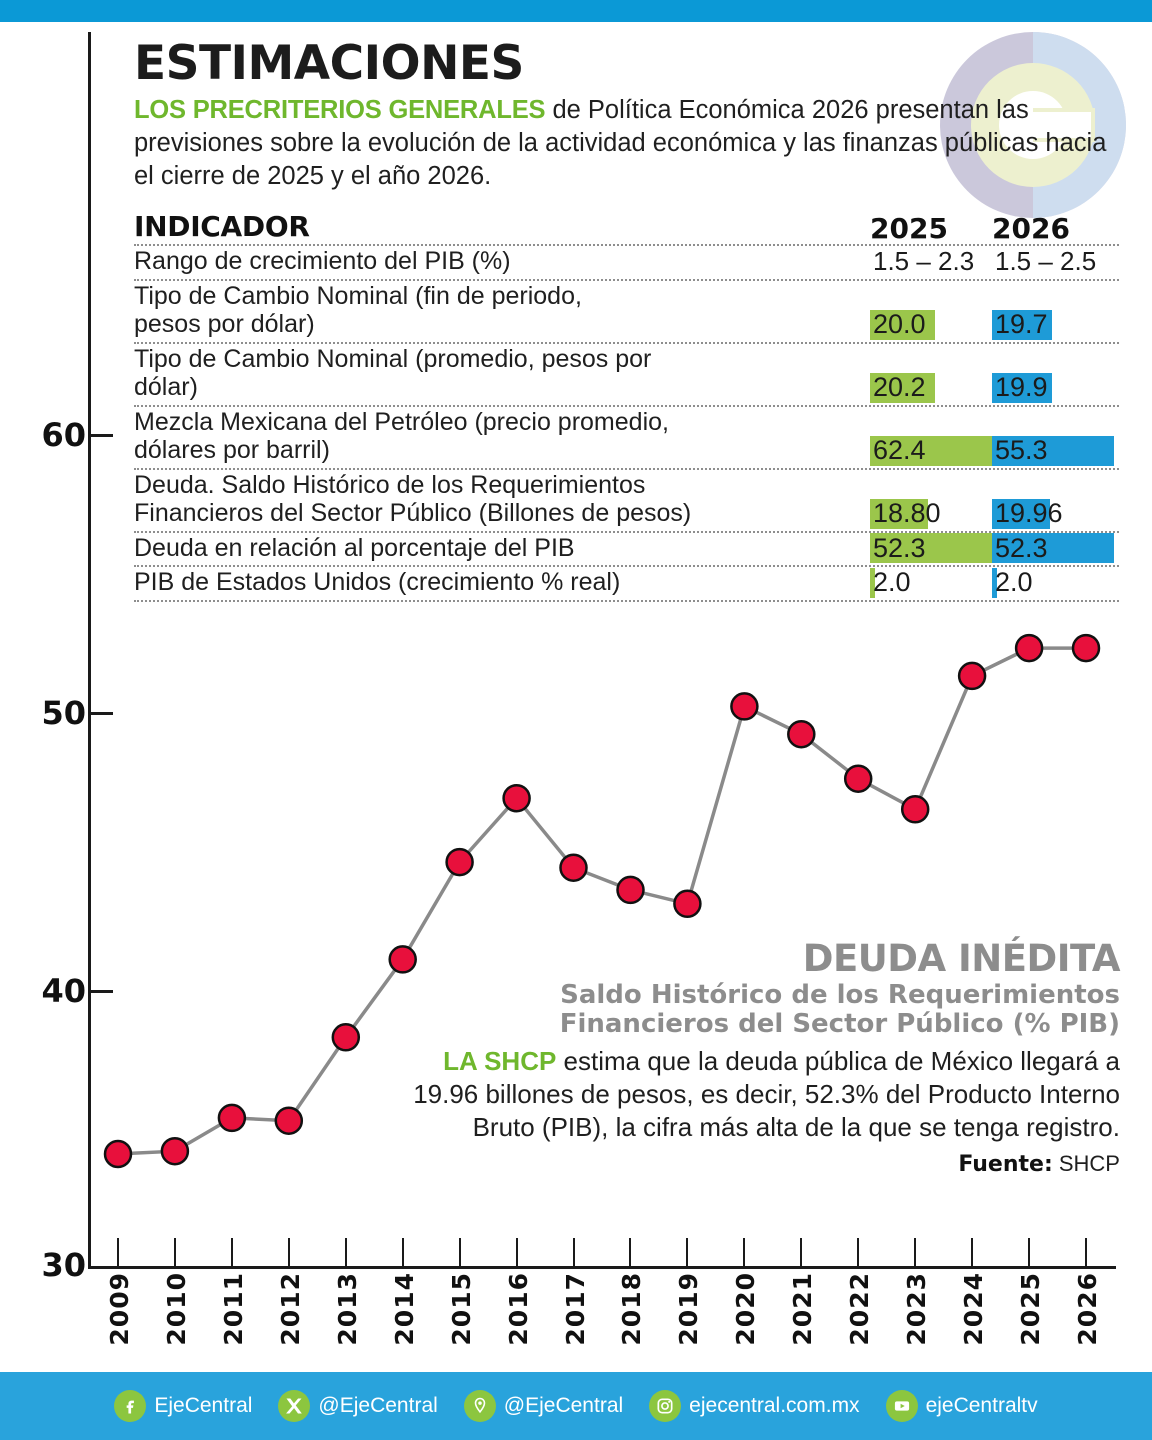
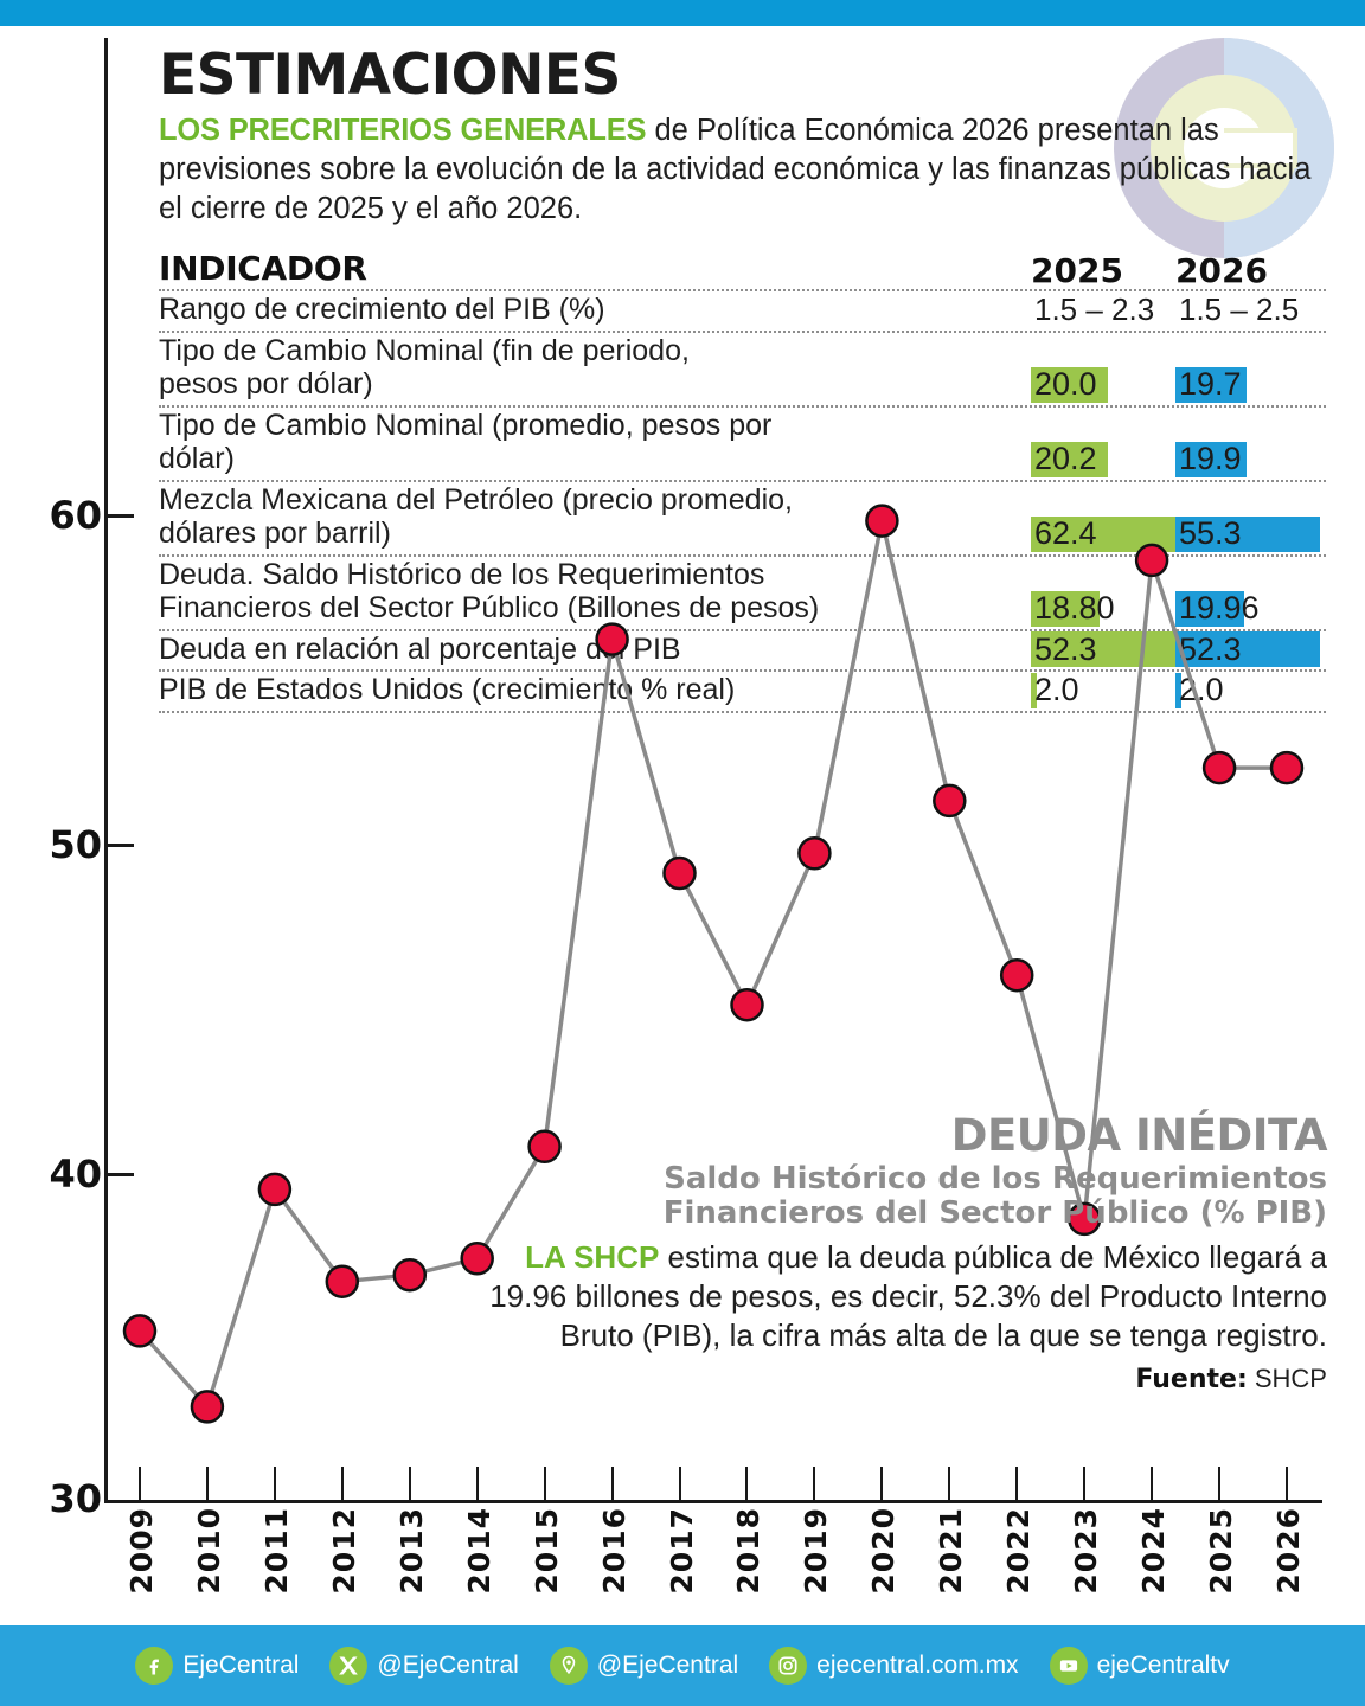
2009: 34.1 -> 35.2
2010: 34.2 -> 32.9
2011: 35.4 -> 39.5
2012: 35.3 -> 36.7
2013: 38.3 -> 36.9
2014: 41.1 -> 37.4
2015: 44.6 -> 40.8
2016: 46.9 -> 56.2
2017: 44.4 -> 49.1
2018: 43.6 -> 45.1
2019: 43.1 -> 49.7
2020: 50.2 -> 59.8
2021: 49.2 -> 51.3
2022: 47.6 -> 46.0
2023: 46.5 -> 38.6
2024: 51.3 -> 58.6
